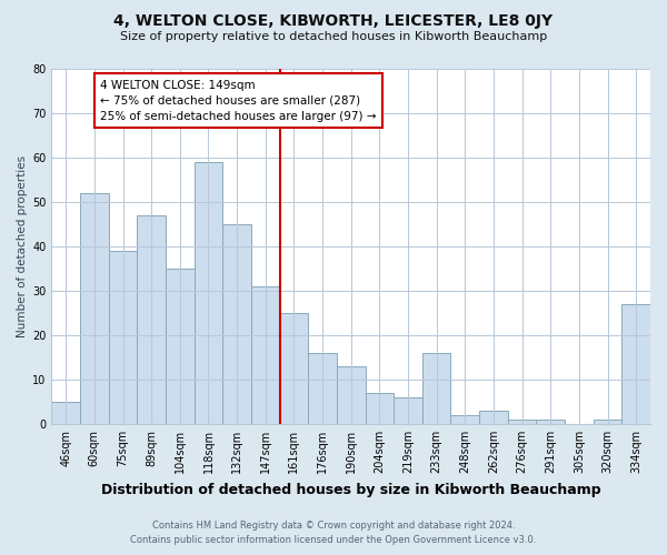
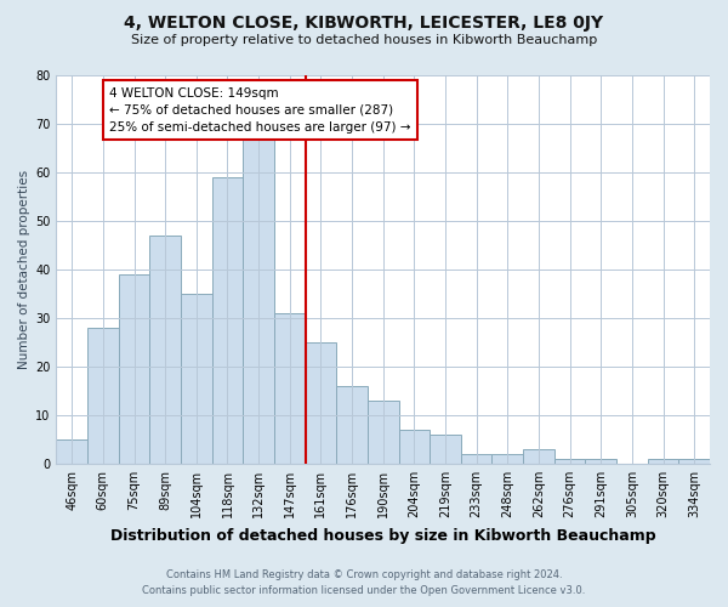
60sqm: 52 -> 28
132sqm: 45 -> 67
233sqm: 16 -> 2
334sqm: 27 -> 1
